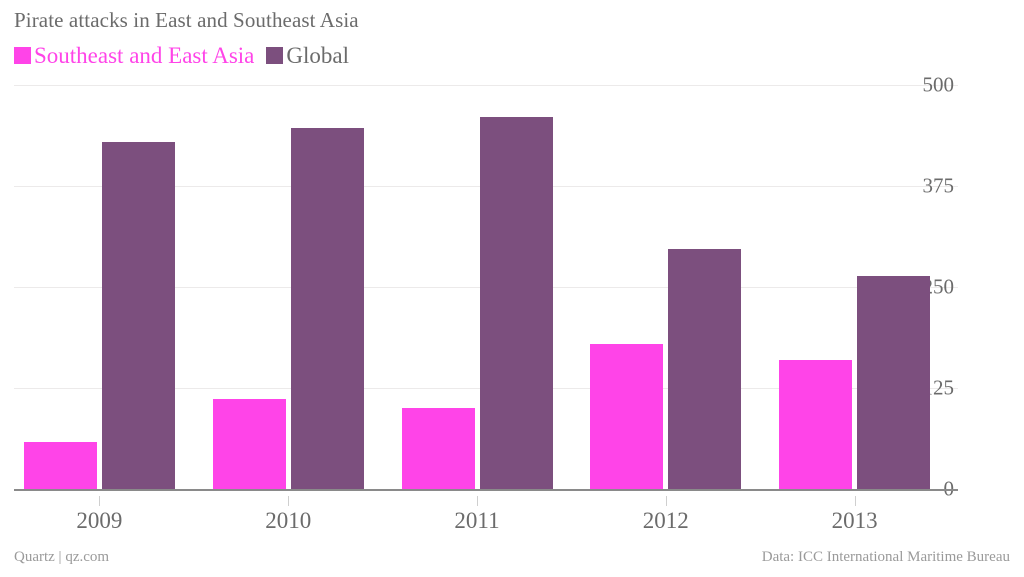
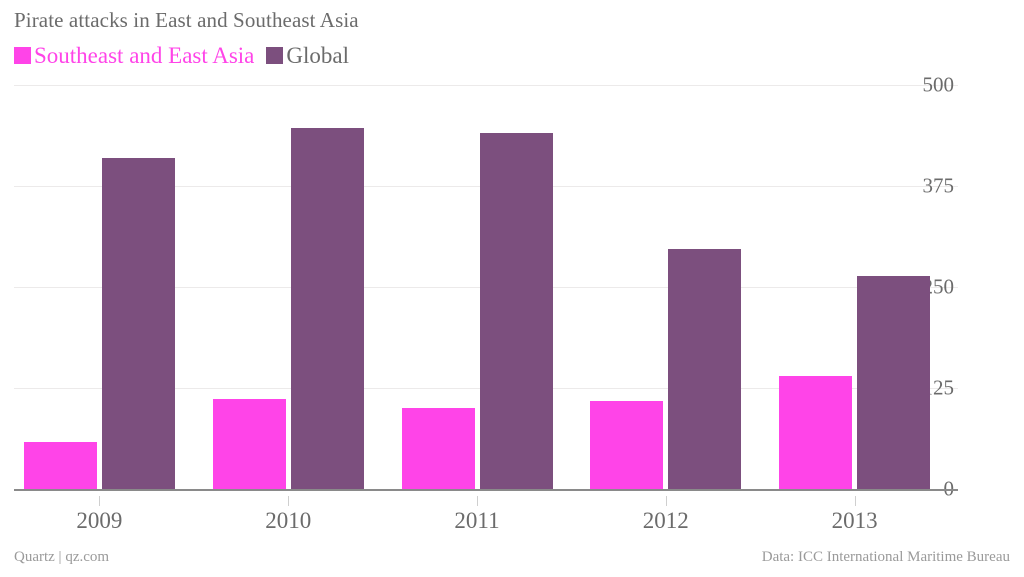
Global/2009: 430 -> 410
Global/2011: 460 -> 440
Southeast and East Asia/2012: 180 -> 110
Southeast and East Asia/2013: 160 -> 140
